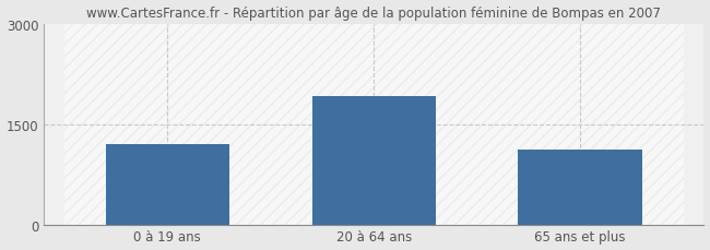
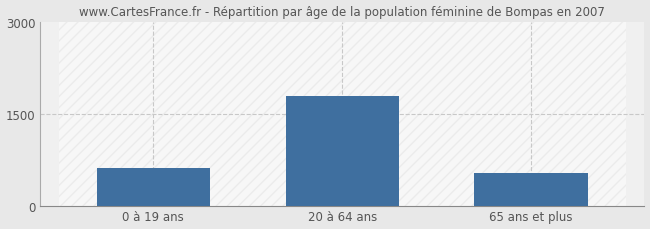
0 à 19 ans: 1200 -> 620
20 à 64 ans: 1920 -> 1780
65 ans et plus: 1120 -> 530
